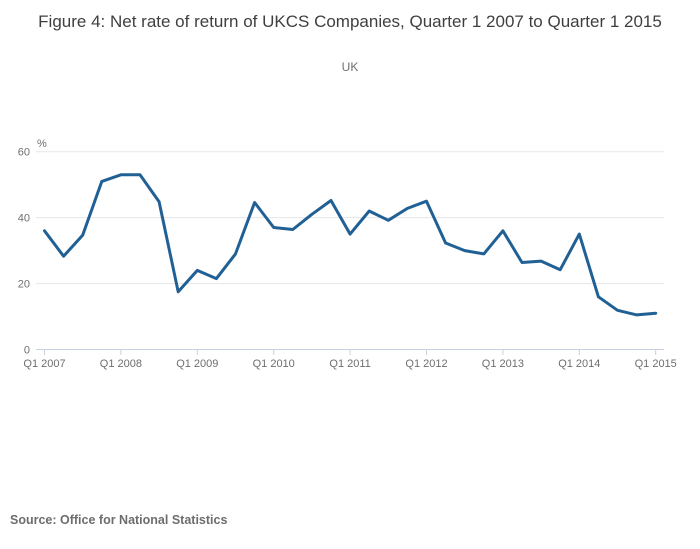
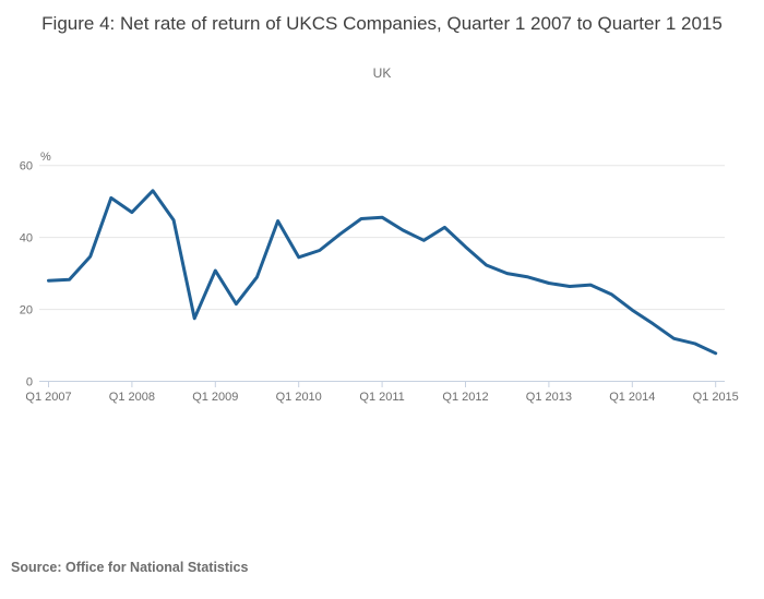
Q1 2007: 36 -> 28
Q1 2008: 53 -> 47
Q1 2009: 24 -> 31
Q1 2010: 37 -> 34
Q1 2011: 35 -> 46
Q1 2012: 45 -> 37
Q1 2013: 36 -> 27
Q1 2014: 35 -> 20
Q1 2015: 11 -> 8
